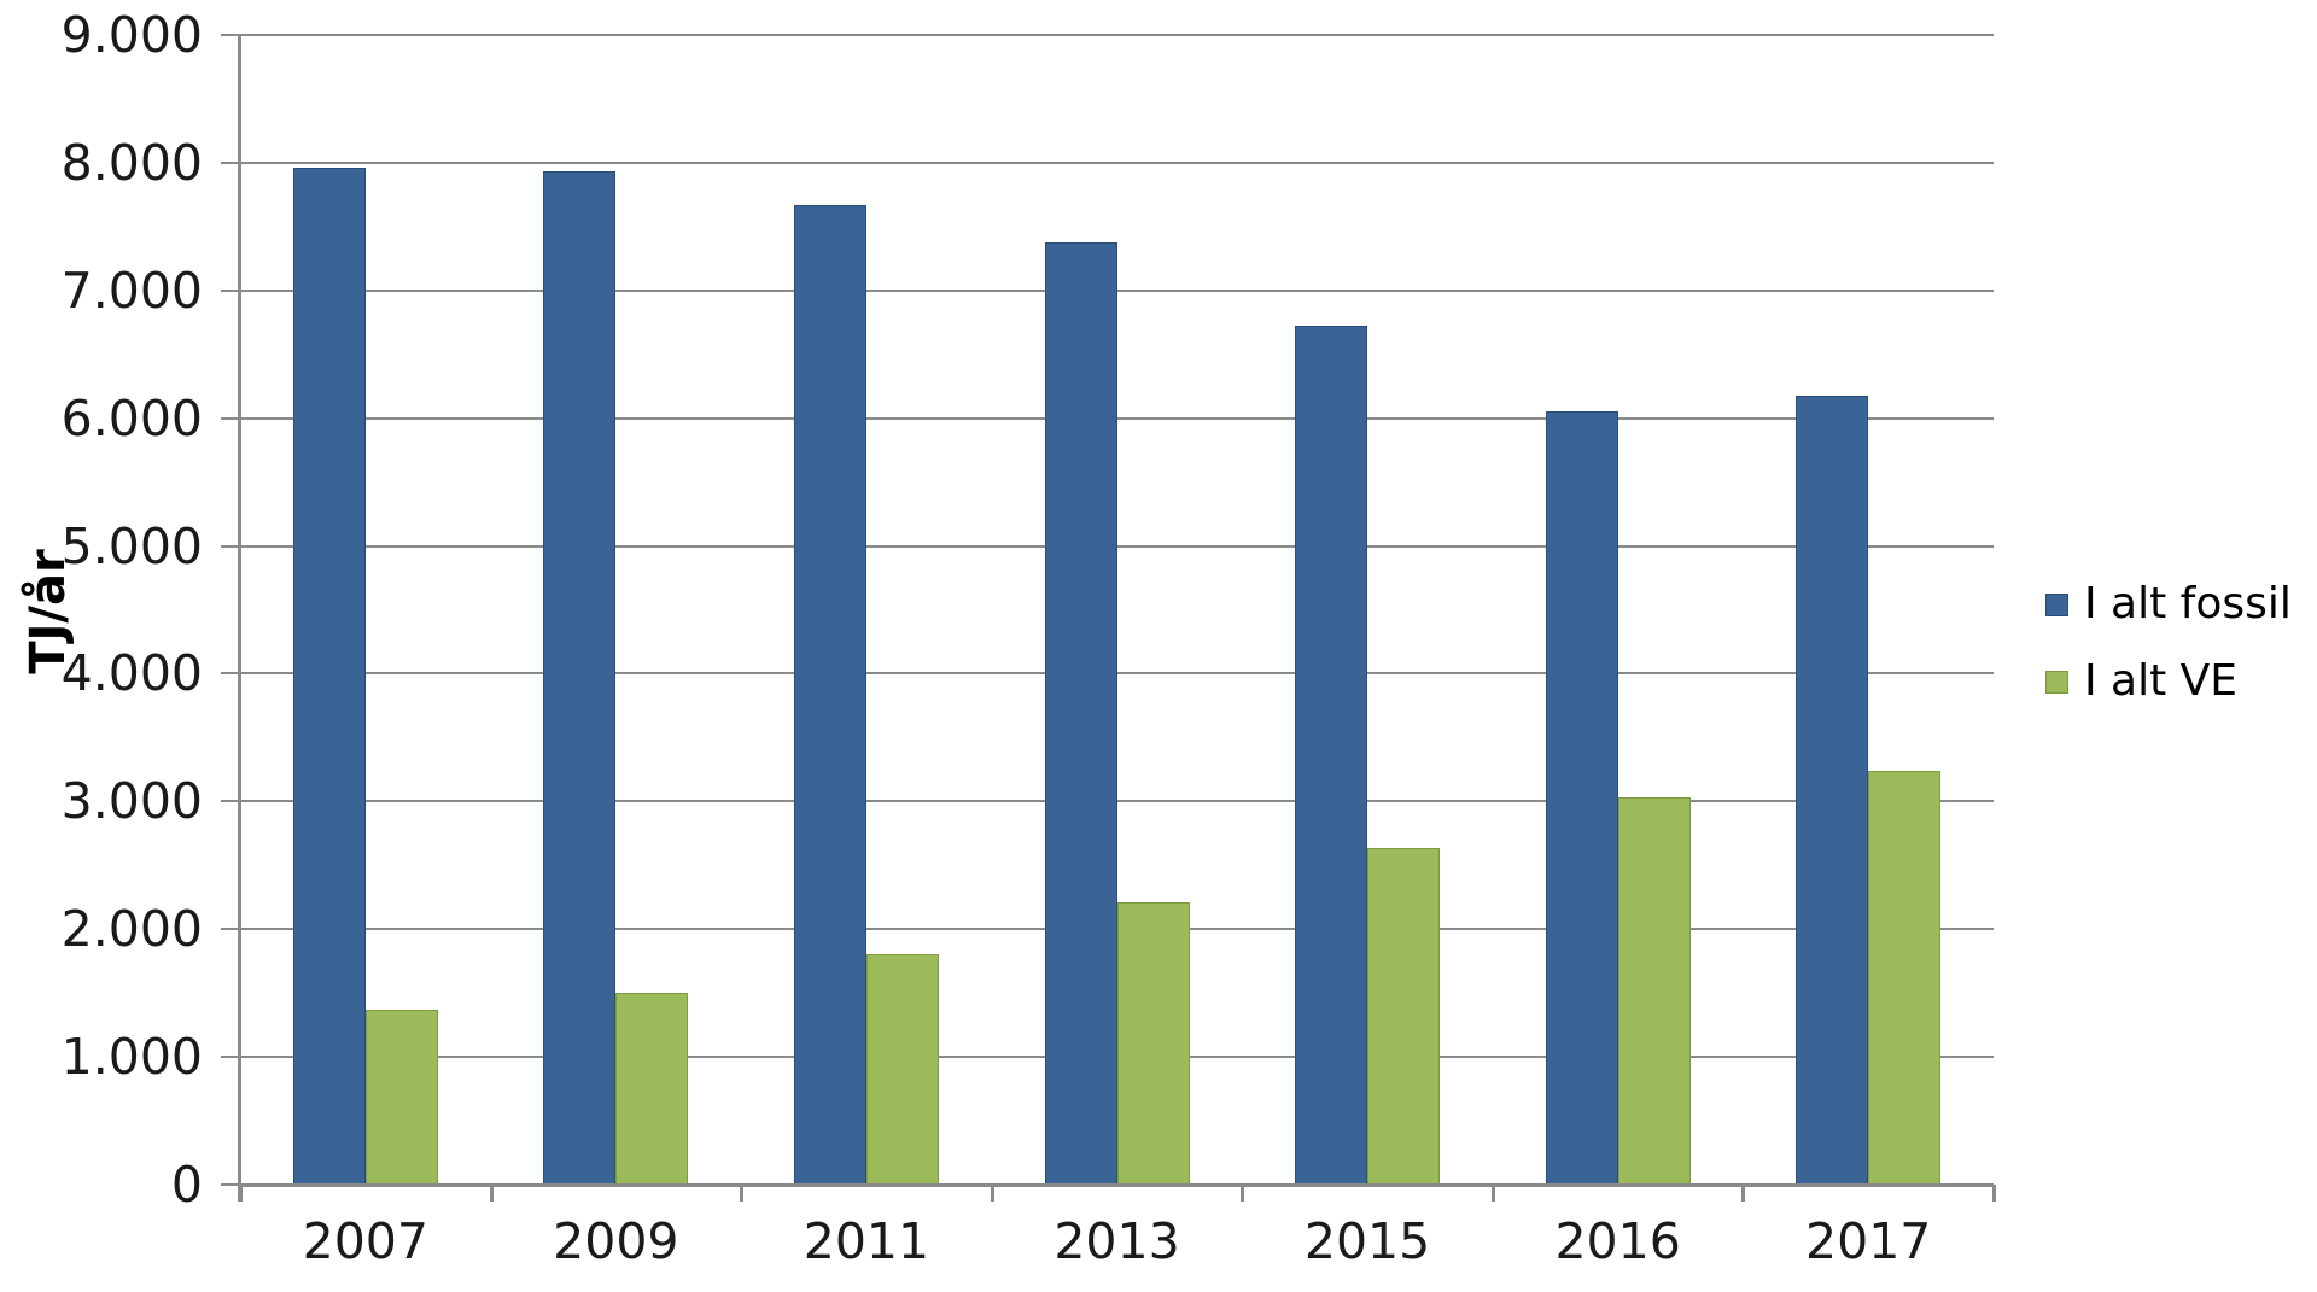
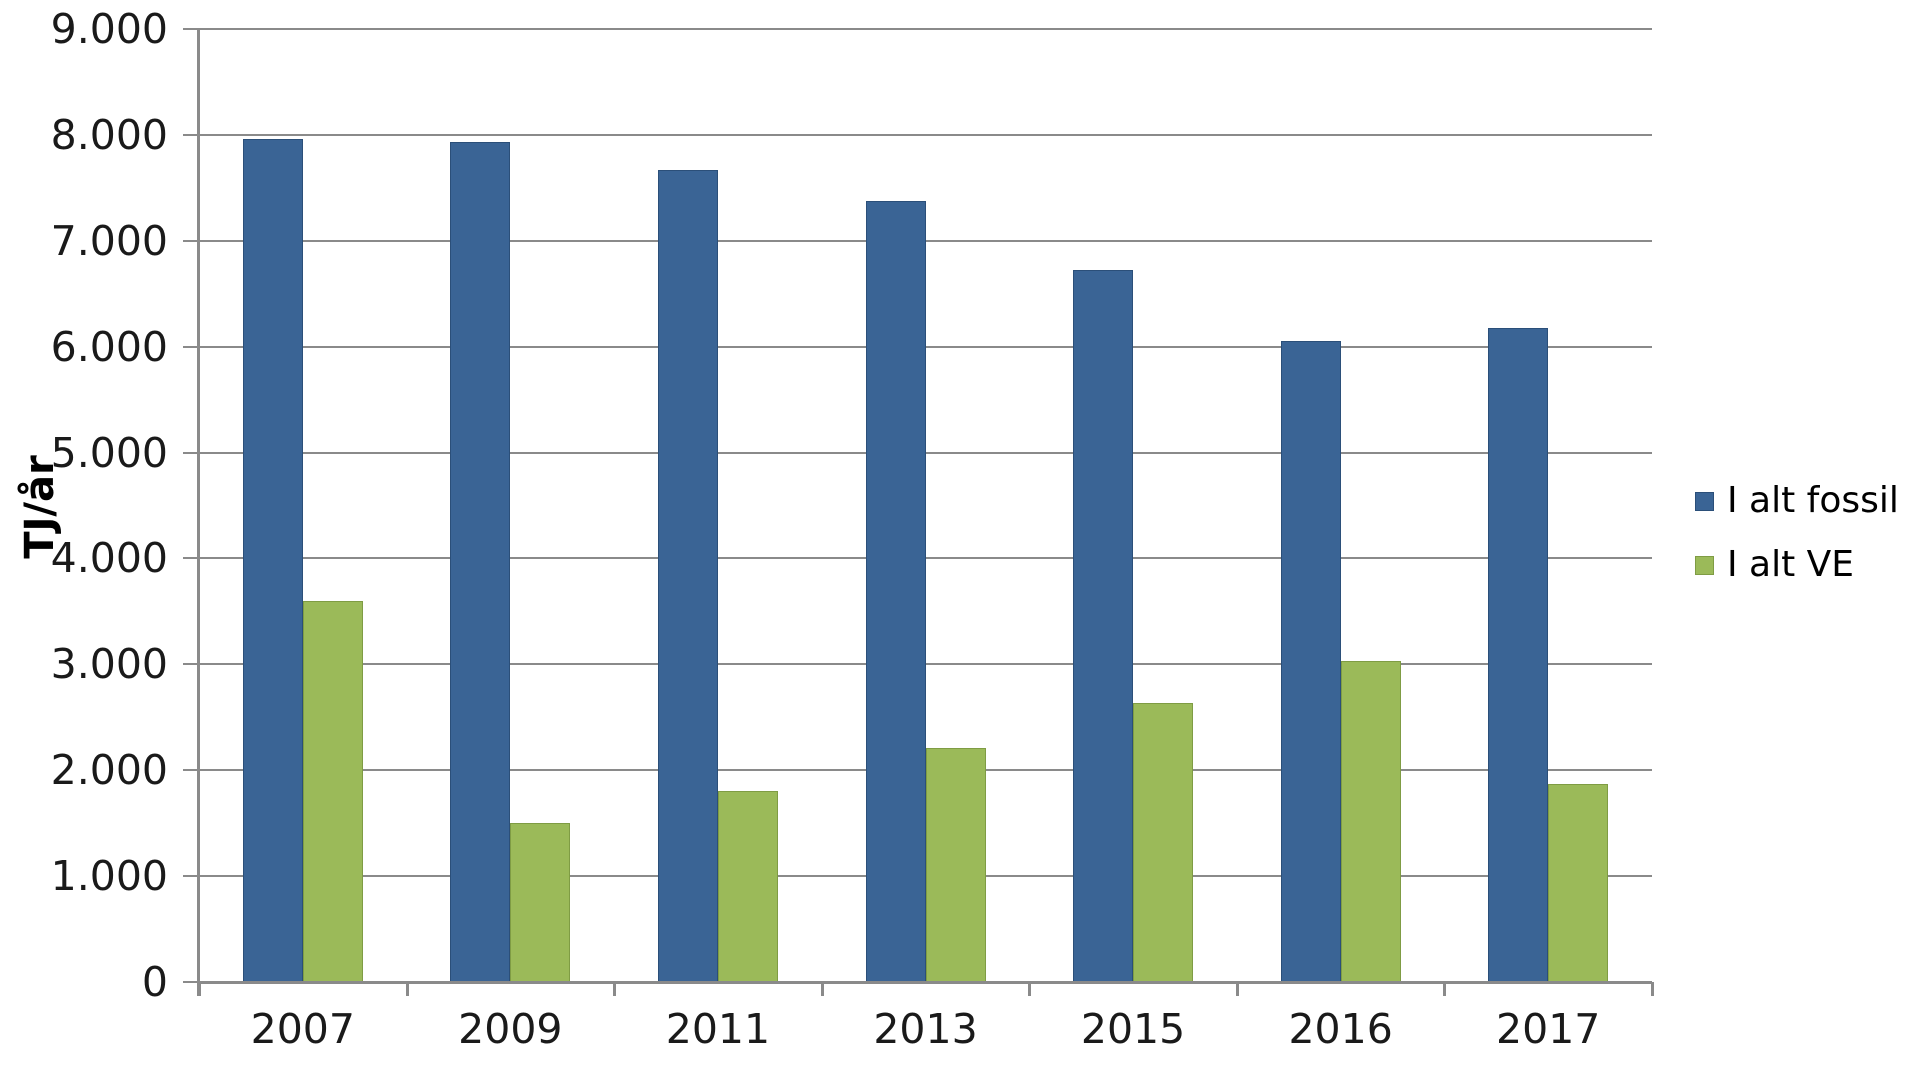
I alt VE/2007: 1370 -> 3600
I alt VE/2017: 3240 -> 1870
